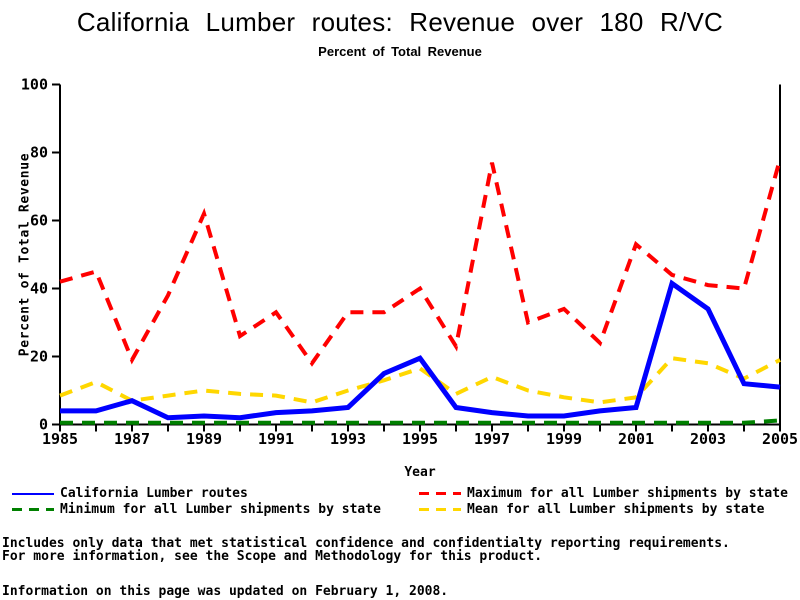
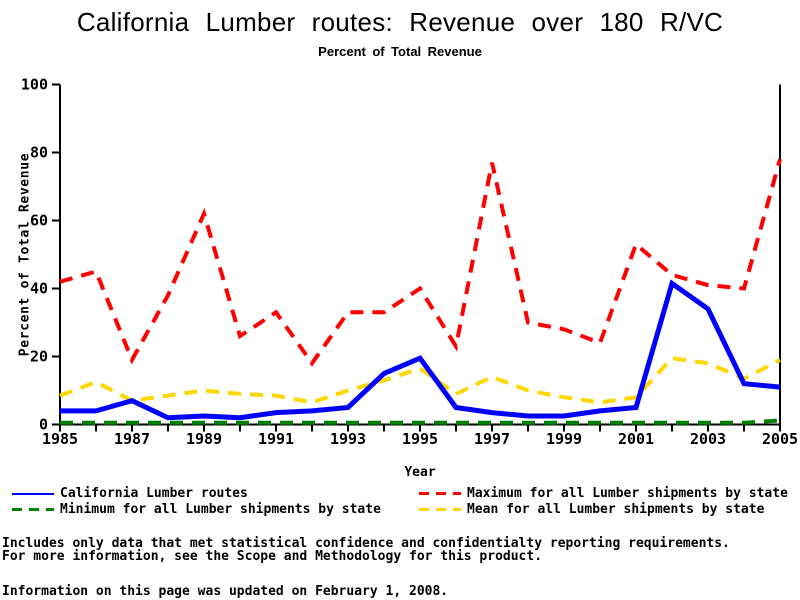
Maximum for all Lumber shipments by state/1999: 34 -> 28
